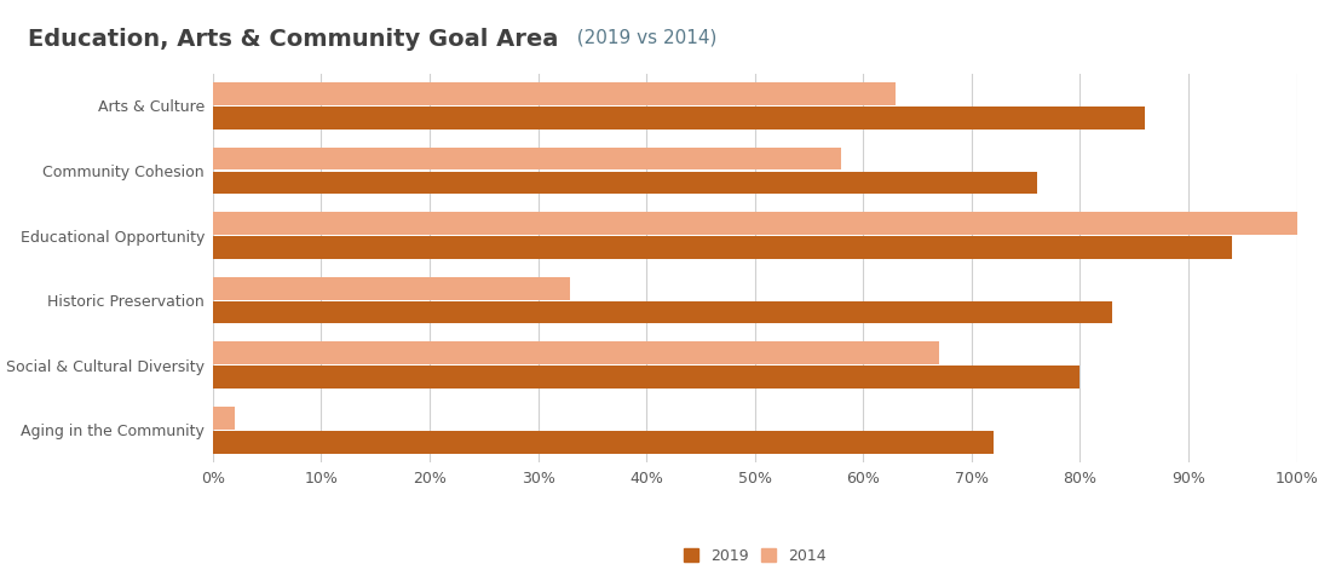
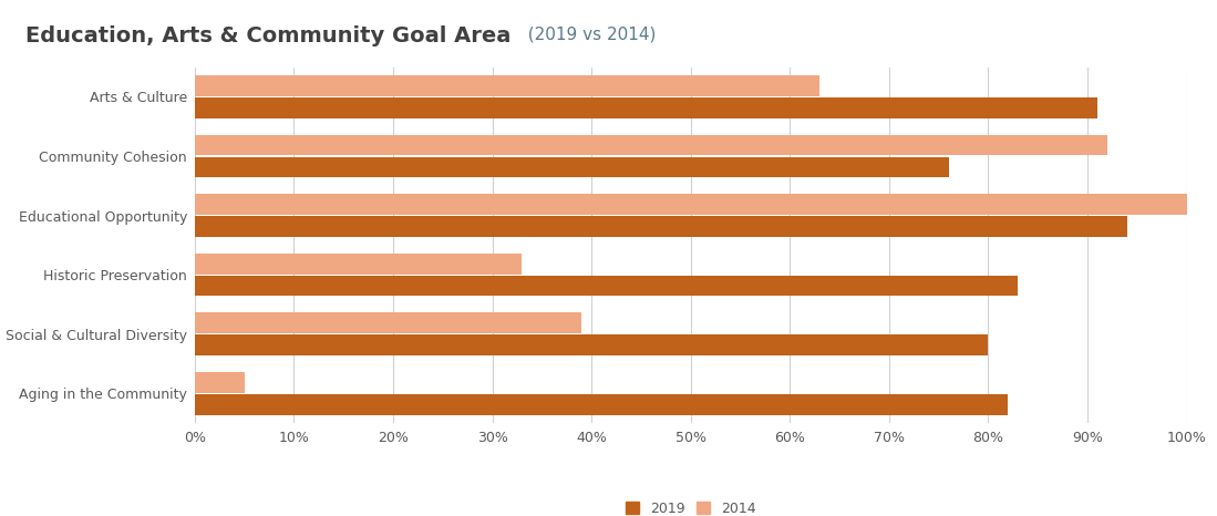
2019/Arts & Culture: 86% -> 91%
2014/Community Cohesion: 58% -> 92%
2014/Social & Cultural Diversity: 67% -> 39%
2014/Aging in the Community: 2% -> 5%
2019/Aging in the Community: 72% -> 82%
